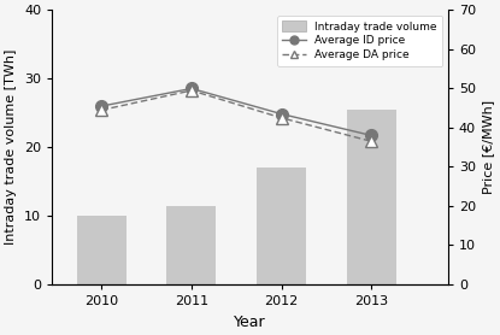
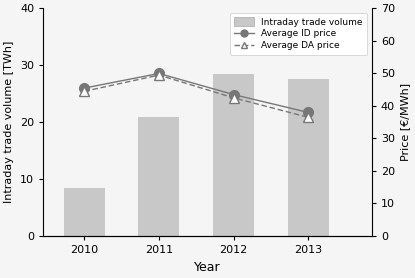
Intraday trade volume/2010: 10.0 -> 8.4
Intraday trade volume/2011: 11.5 -> 21.0
Intraday trade volume/2012: 17.0 -> 28.4
Intraday trade volume/2013: 25.5 -> 27.6
